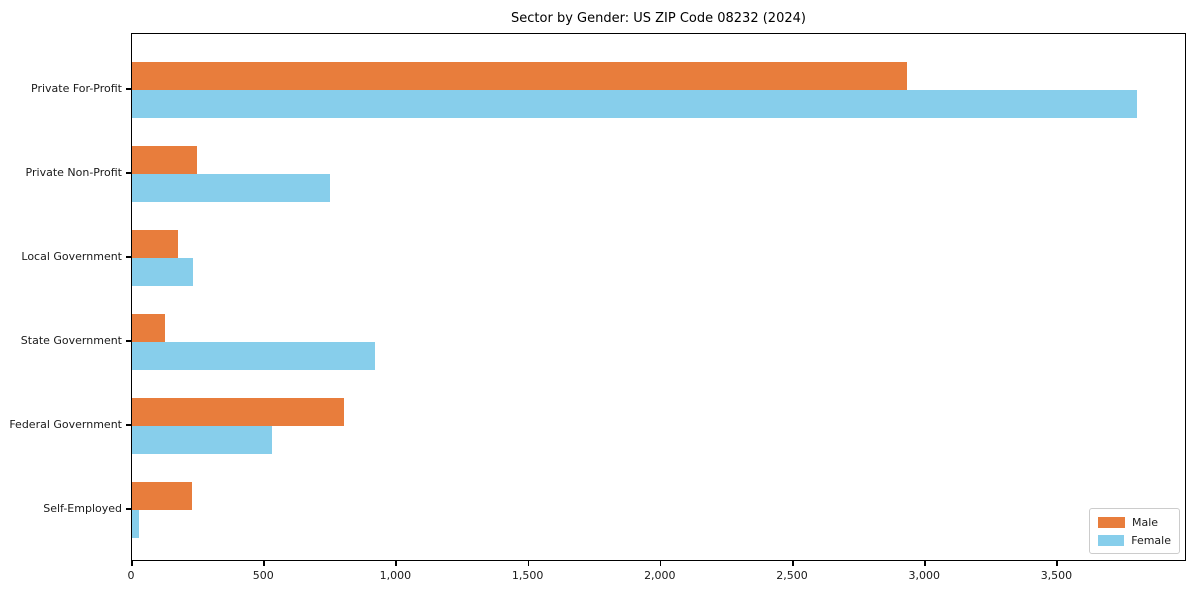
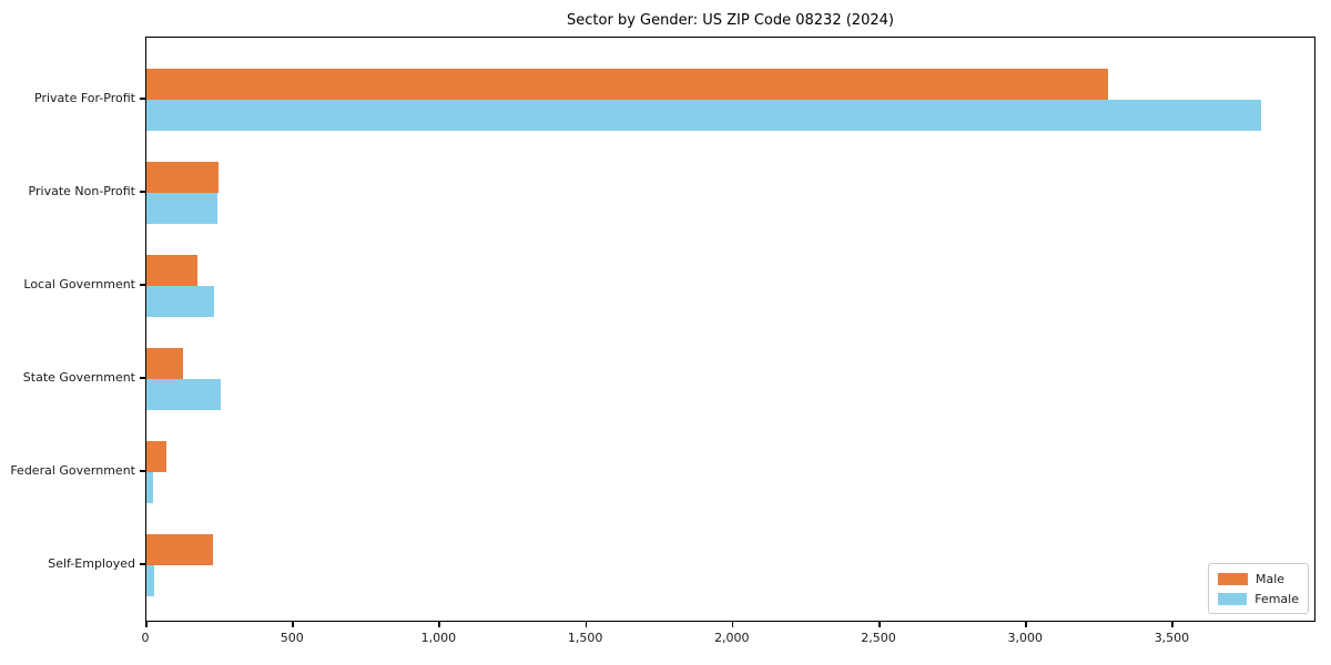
Male/Private For-Profit: 2930 -> 3280
Female/Private Non-Profit: 750 -> 240
Female/State Government: 920 -> 250
Male/Federal Government: 800 -> 70
Female/Federal Government: 530 -> 20
